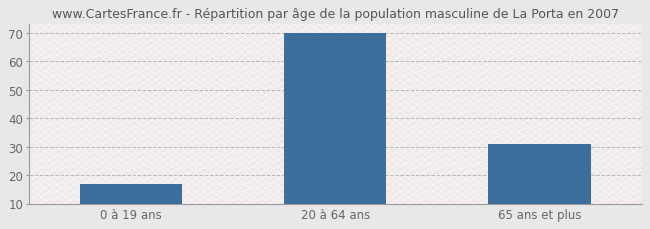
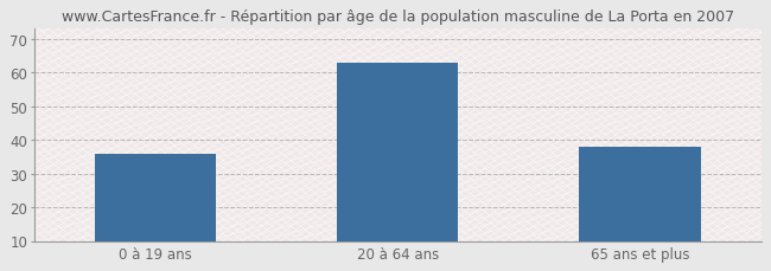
0 à 19 ans: 17 -> 36
20 à 64 ans: 70 -> 63
65 ans et plus: 31 -> 38
